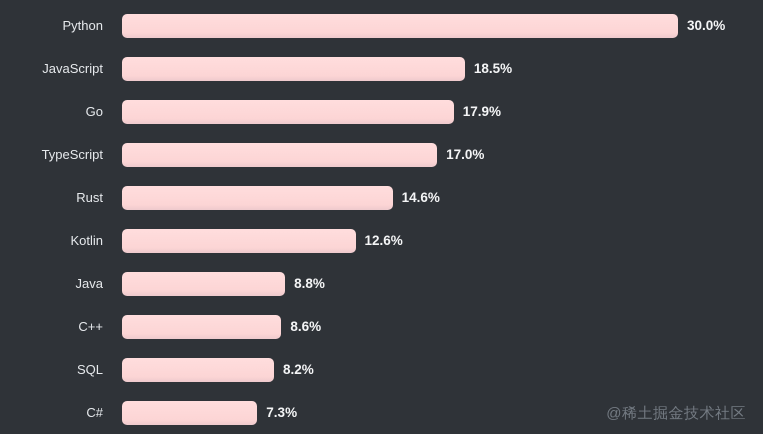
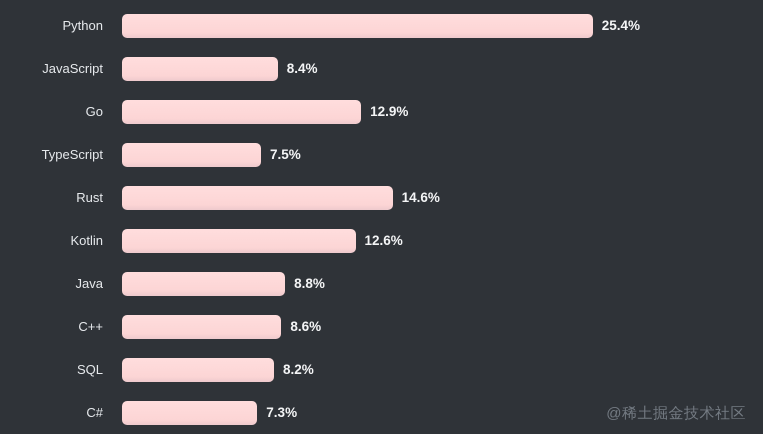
Python: 30.0% -> 25.4%
JavaScript: 18.5% -> 8.4%
Go: 17.9% -> 12.9%
TypeScript: 17.0% -> 7.5%
